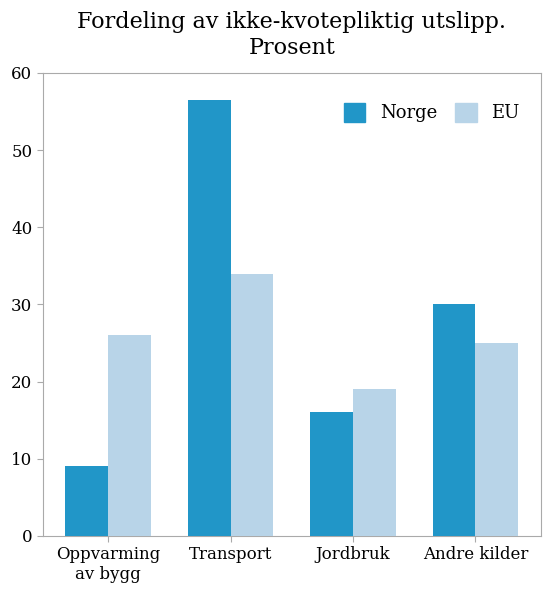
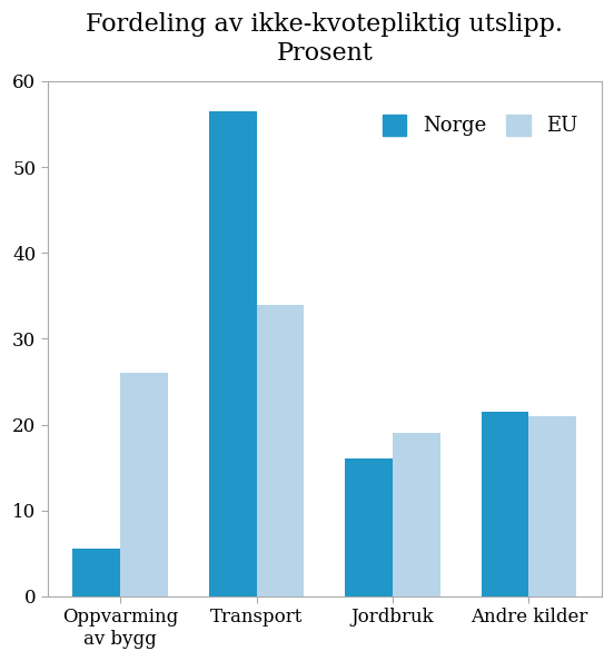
Norge/Oppvarming av bygg: 9.0 -> 5.5
Norge/Andre kilder: 30.0 -> 21.5
EU/Andre kilder: 25 -> 21
